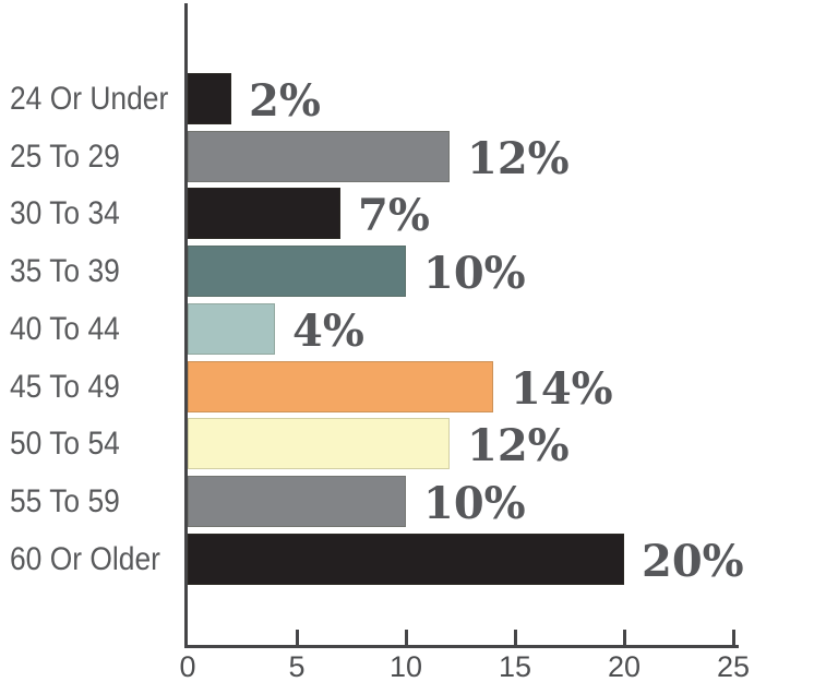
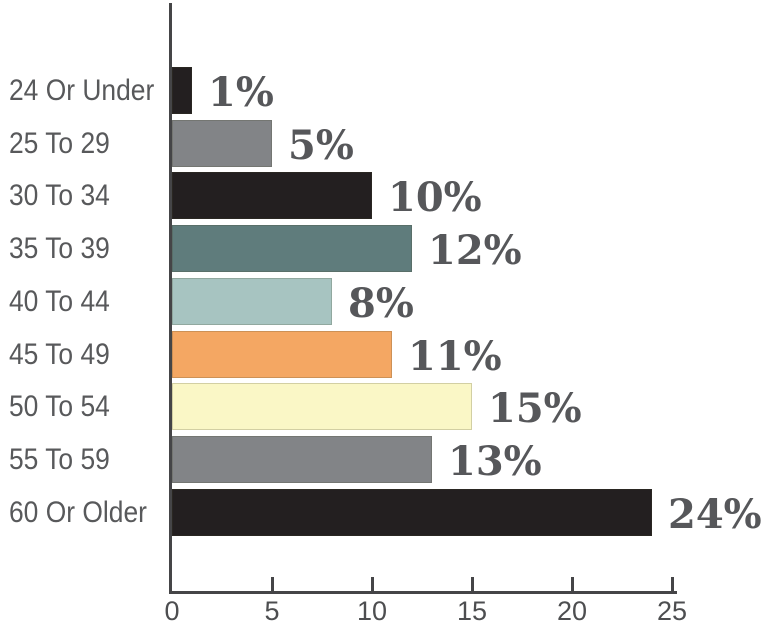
24 Or Under: 2% -> 1%
25 To 29: 12% -> 5%
30 To 34: 7% -> 10%
35 To 39: 10% -> 12%
40 To 44: 4% -> 8%
45 To 49: 14% -> 11%
50 To 54: 12% -> 15%
55 To 59: 10% -> 13%
60 Or Older: 20% -> 24%
